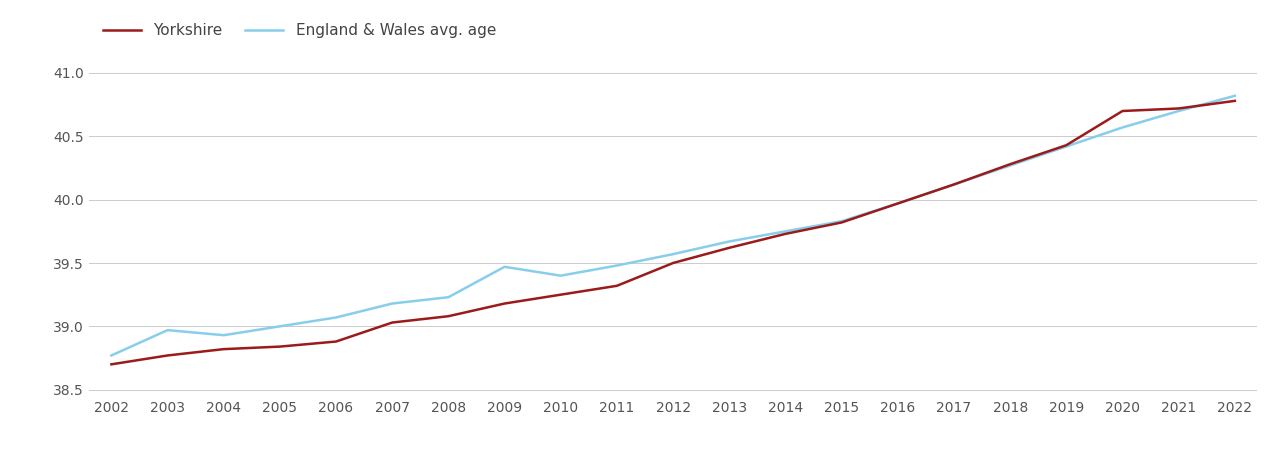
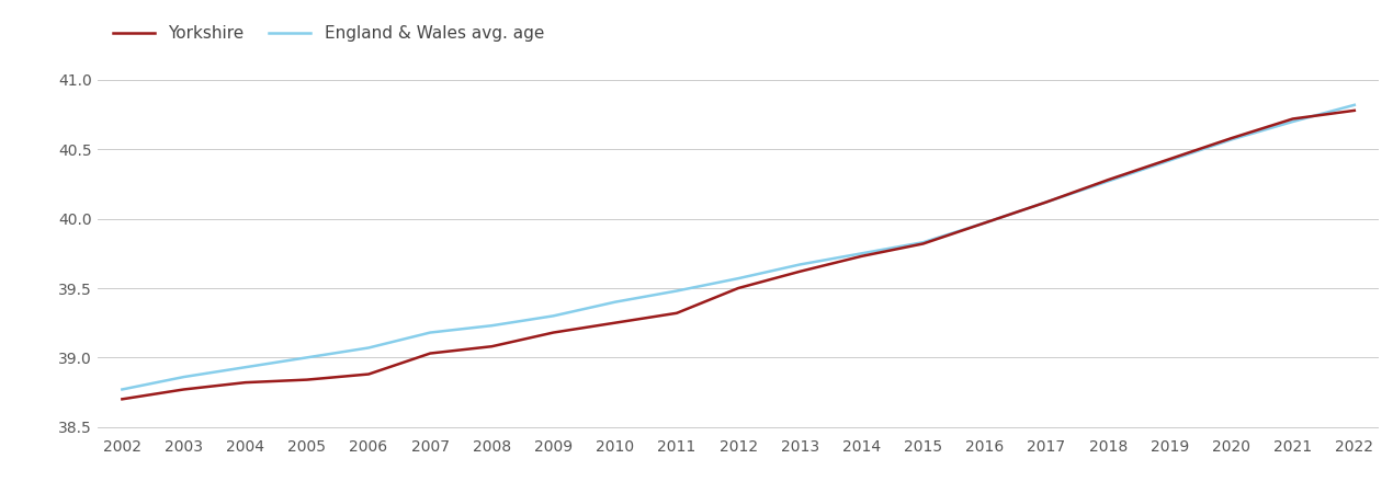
England & Wales avg. age/2003: 38.97 -> 38.86
England & Wales avg. age/2009: 39.47 -> 39.30
Yorkshire/2020: 40.70 -> 40.58
